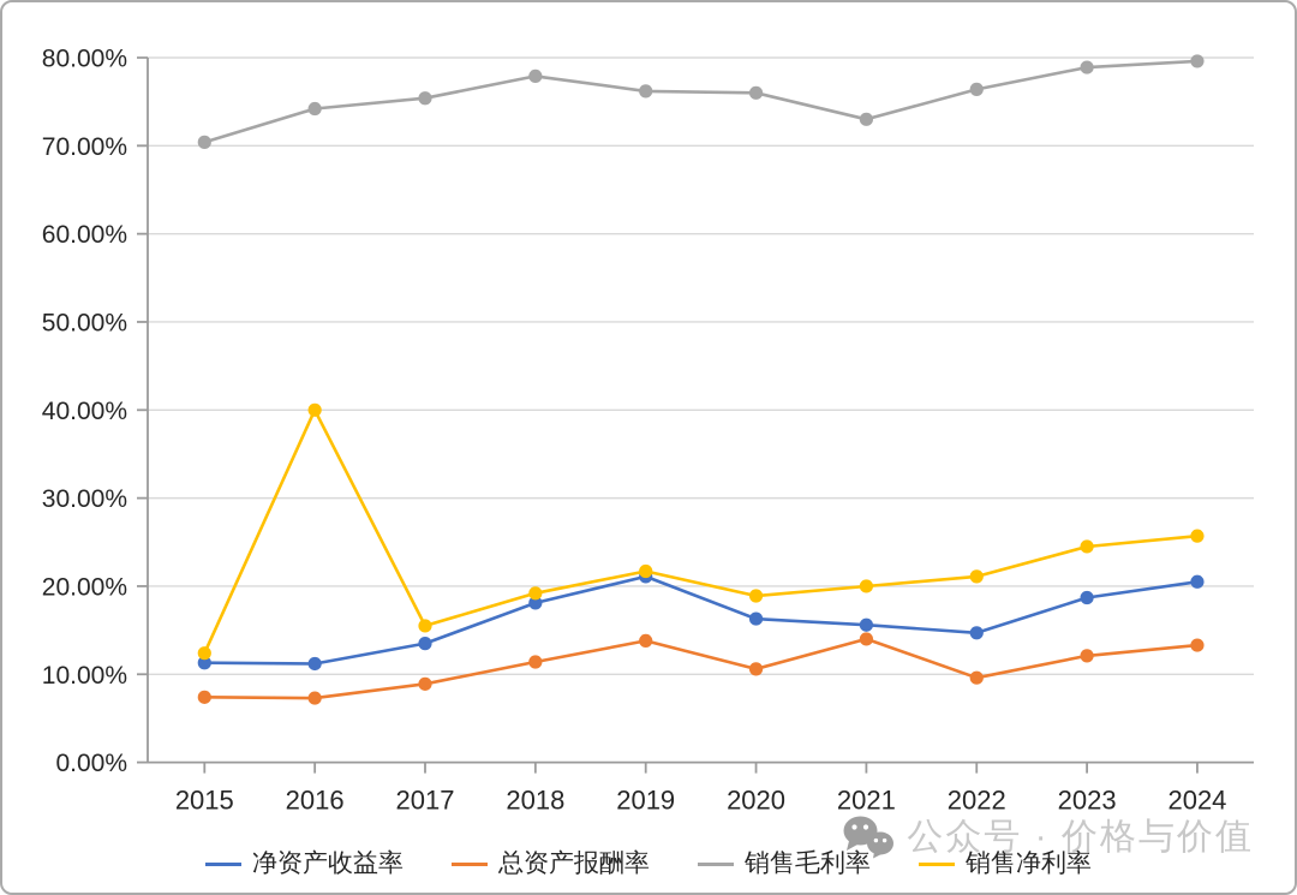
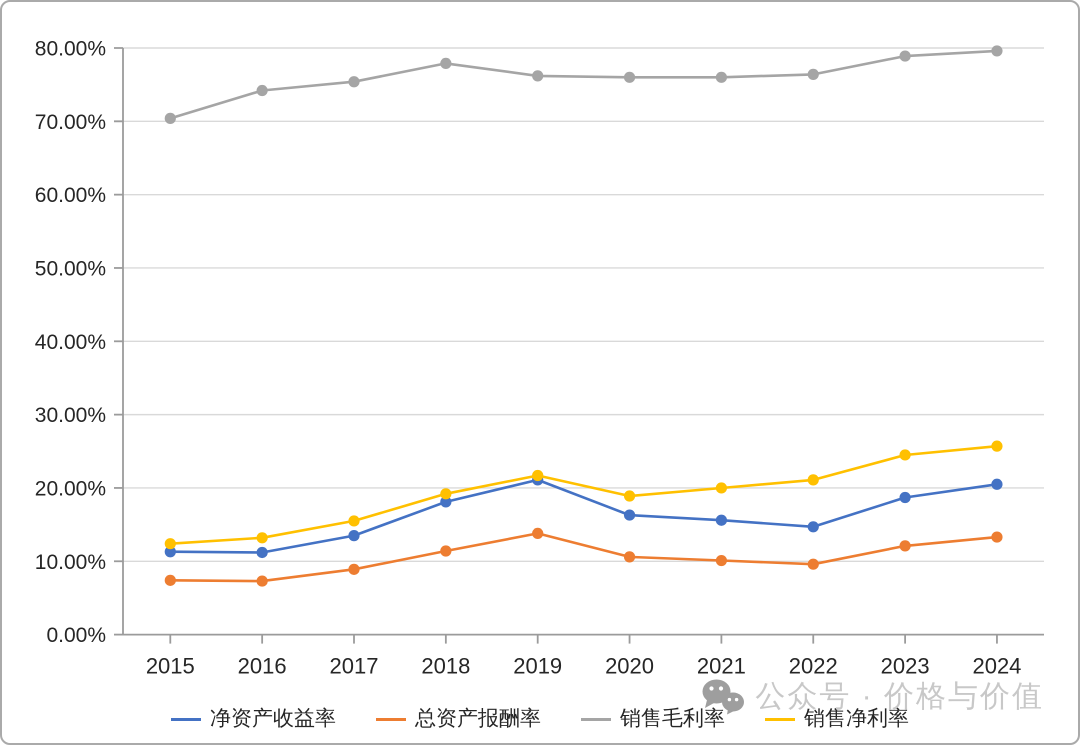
销售净利率/2016: 40% -> 13%
总资产报酬率/2021: 14% -> 10%
销售毛利率/2021: 73% -> 76%
